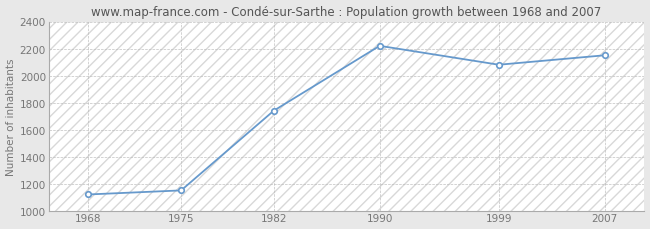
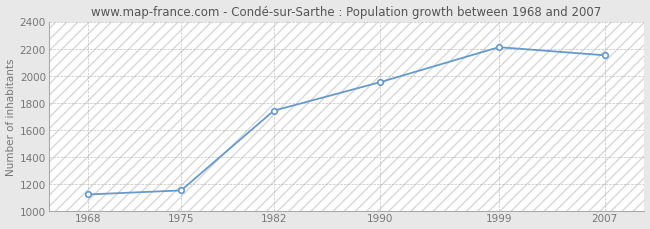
1990: 2220 -> 1950
1999: 2080 -> 2210
